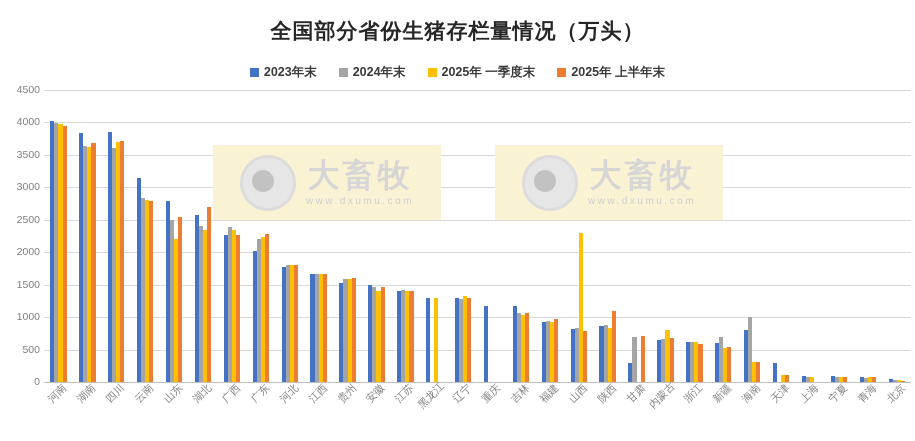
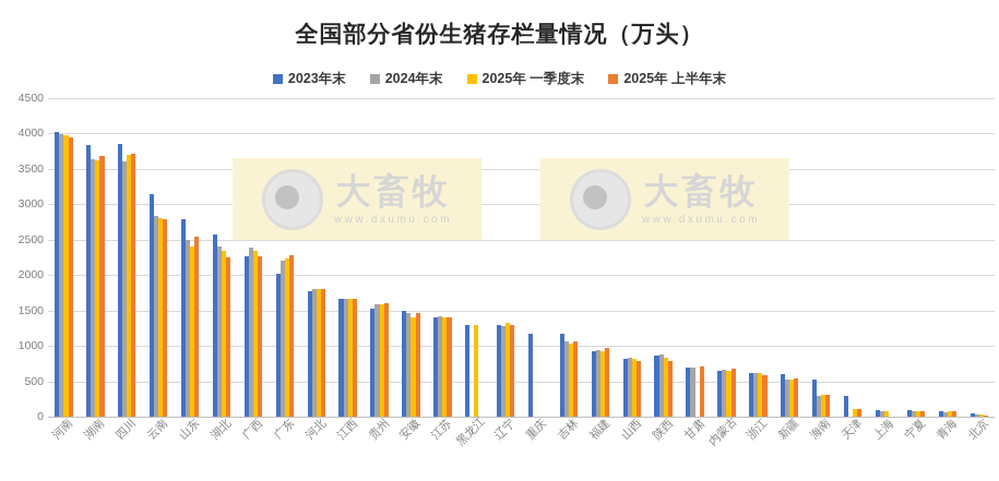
2025年 一季度末/山东: 2200 -> 2400
2025年 上半年末/湖北: 2700 -> 2200
2025年 一季度末/山西: 2300 -> 800
2025年 上半年末/陕西: 1100 -> 800
2023年末/甘肃: 300 -> 700
2025年 一季度末/内蒙古: 800 -> 600
2024年末/新疆: 700 -> 500
2023年末/海南: 800 -> 500
2024年末/海南: 1000 -> 300
